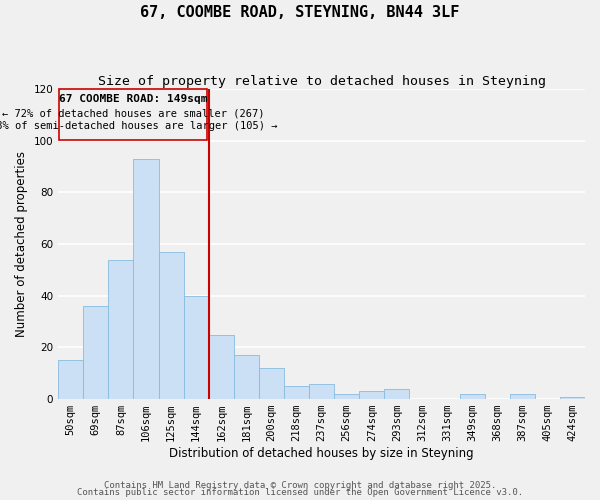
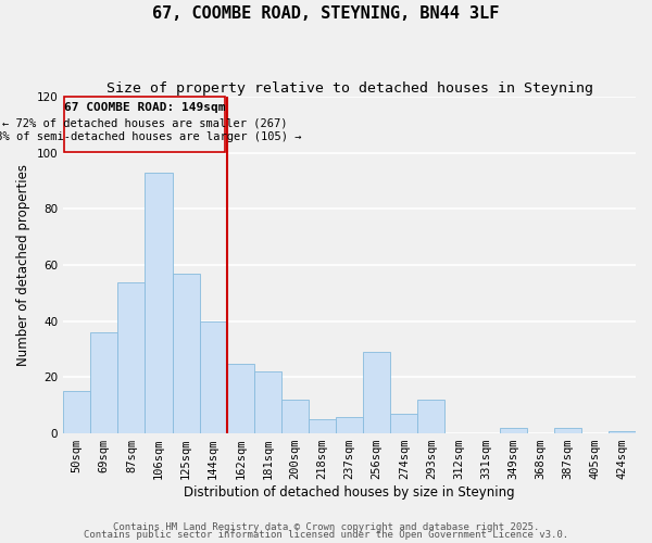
181sqm: 17 -> 22
256sqm: 2 -> 29
274sqm: 3 -> 7
293sqm: 4 -> 12
